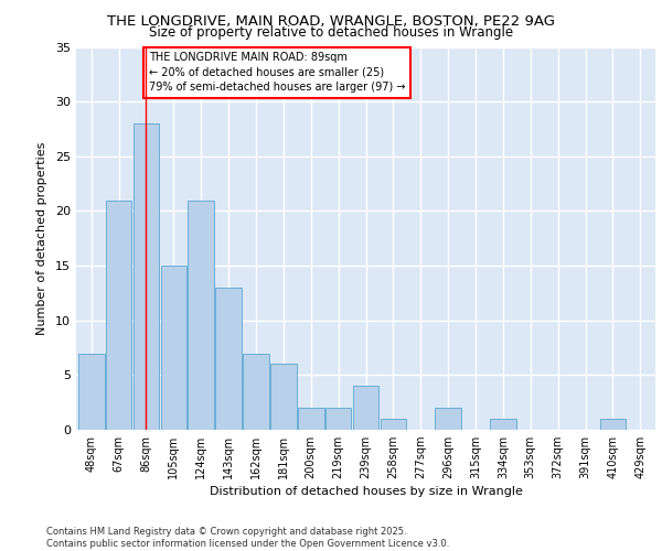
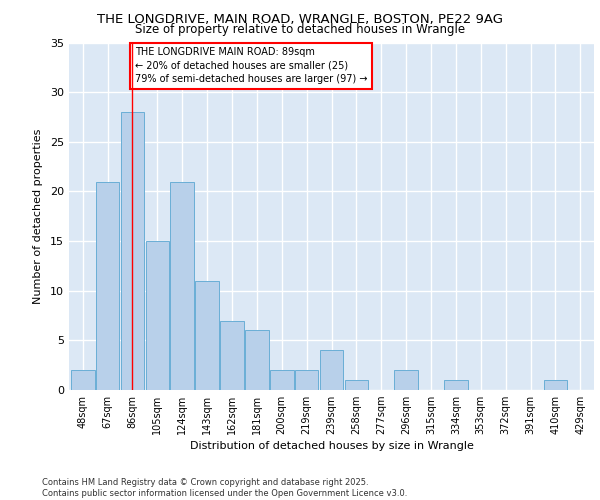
48sqm: 7 -> 2
143sqm: 13 -> 11
